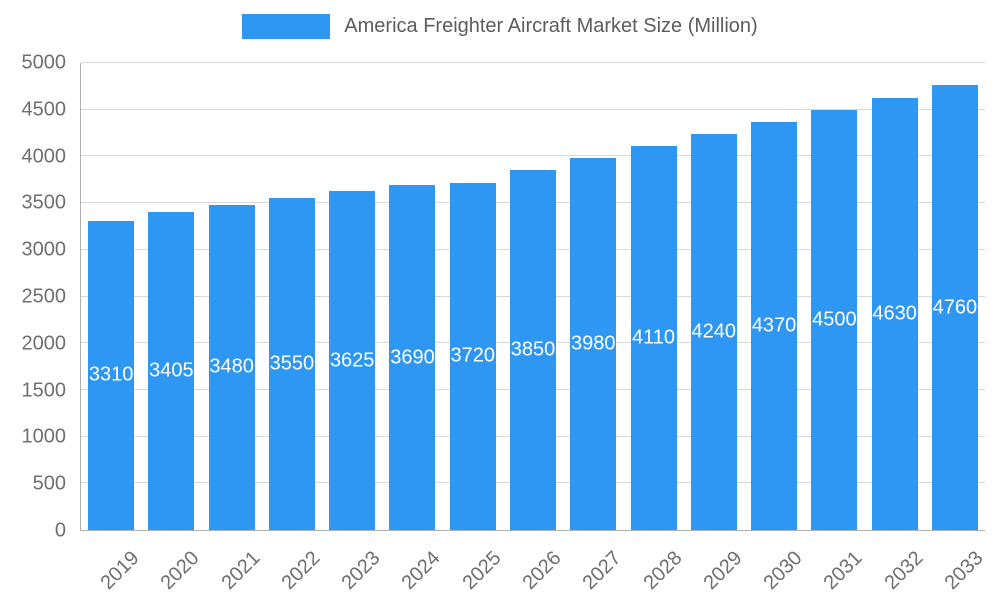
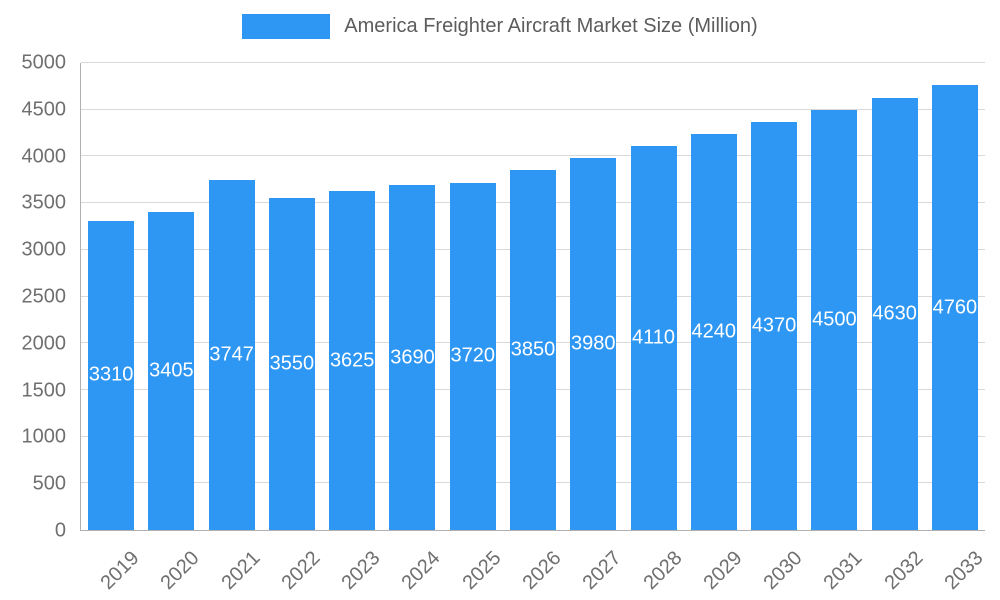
2021: 3480 -> 3747
